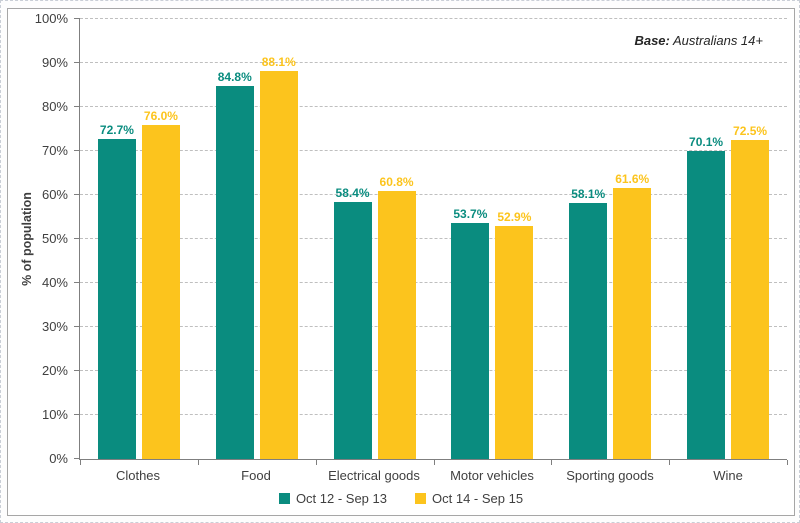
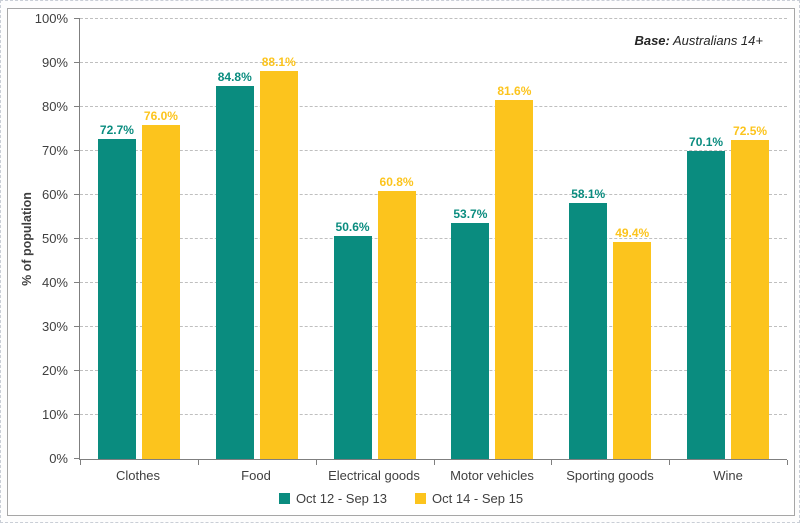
Oct 12 - Sep 13/Electrical goods: 58.4% -> 50.6%
Oct 14 - Sep 15/Motor vehicles: 52.9% -> 81.6%
Oct 14 - Sep 15/Sporting goods: 61.6% -> 49.4%
